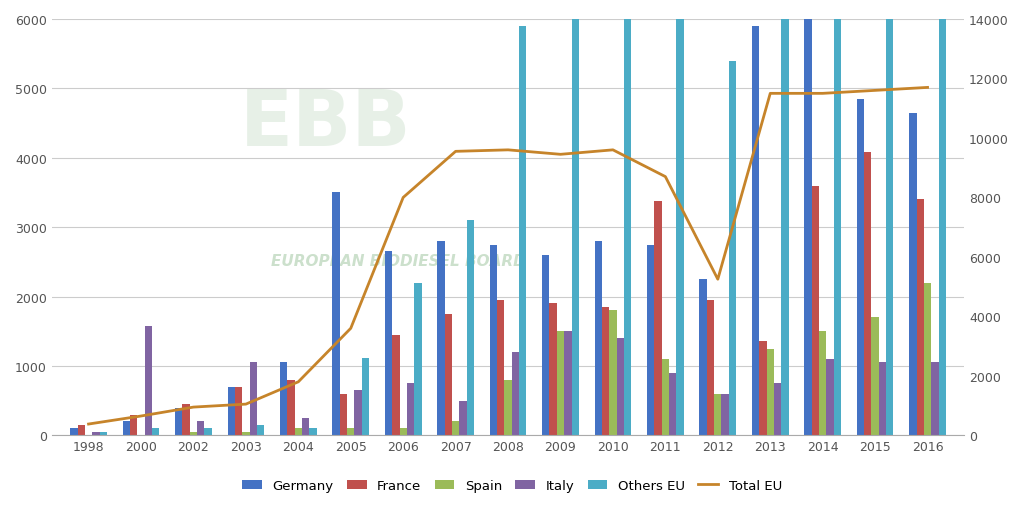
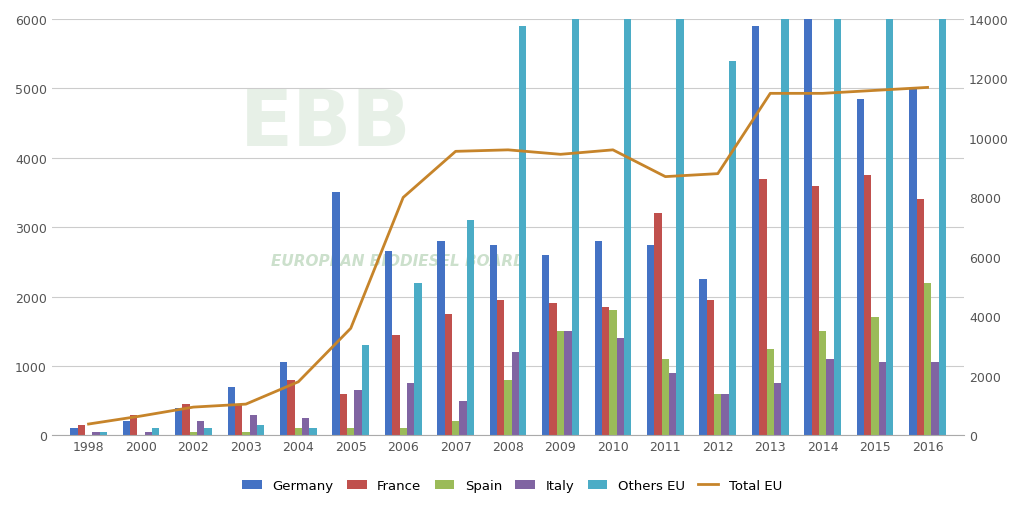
Italy/2000: 1580 -> 50
France/2003: 700 -> 450
Italy/2003: 1060 -> 300
Others EU/2005: 1120 -> 1300
France/2011: 3380 -> 3200
Total EU/2012: 5250 -> 8800
France/2013: 1360 -> 3700
France/2015: 4080 -> 3750
Germany/2016: 4640 -> 5000
